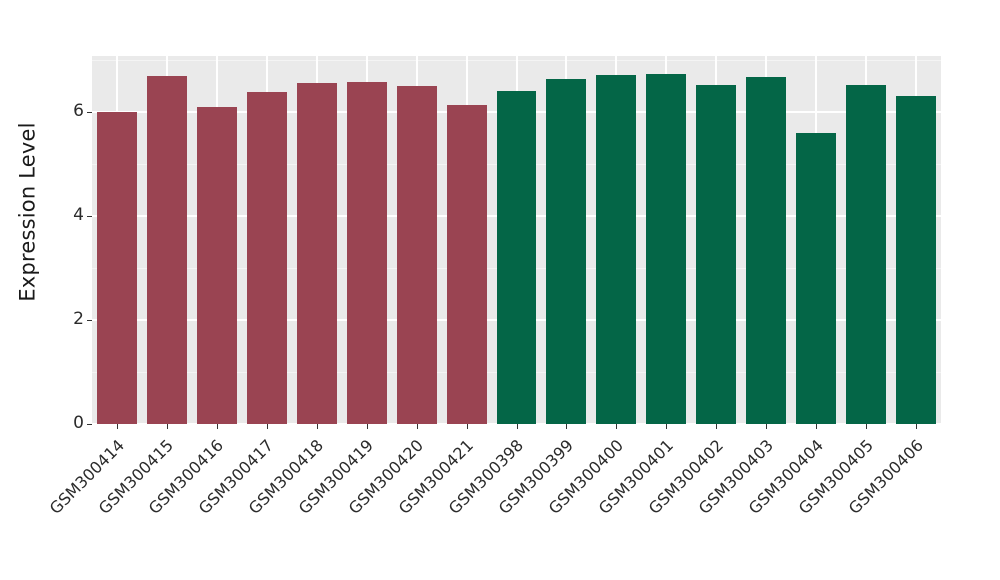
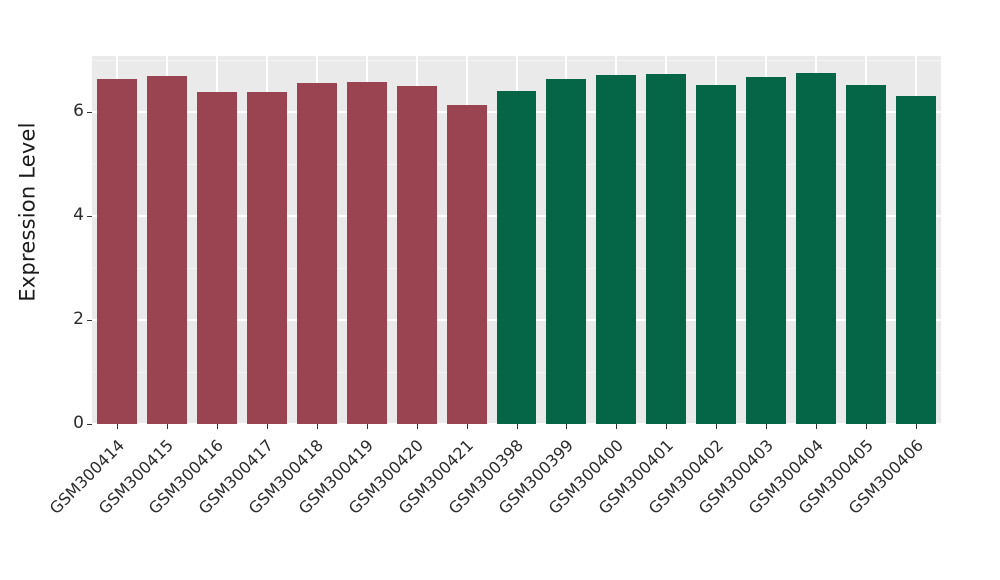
GSM300414: 6.0 -> 6.6
GSM300416: 6.1 -> 6.4
GSM300404: 5.6 -> 6.8
